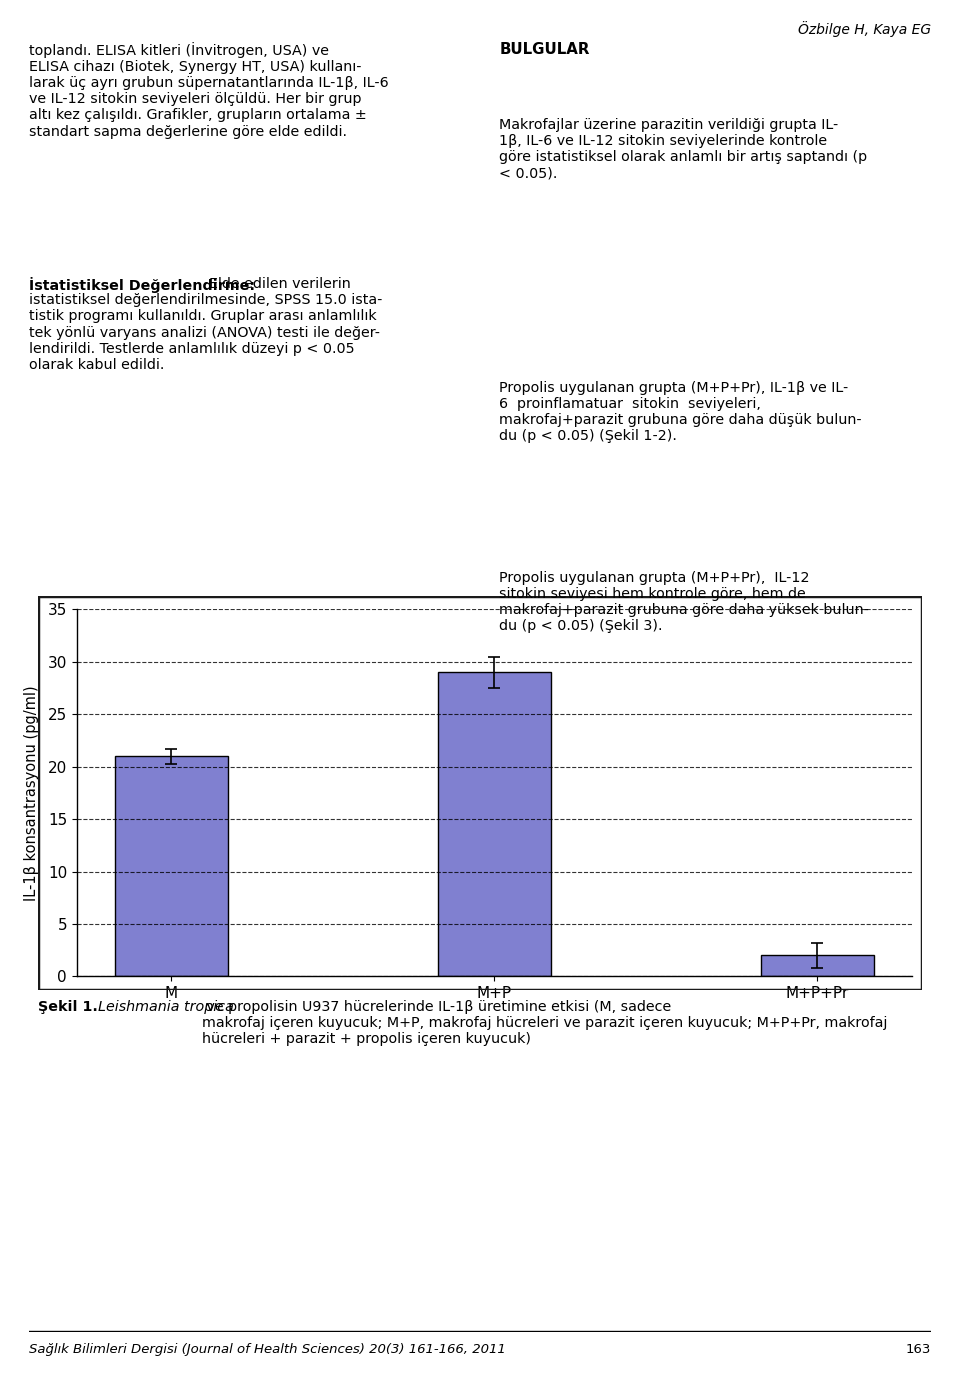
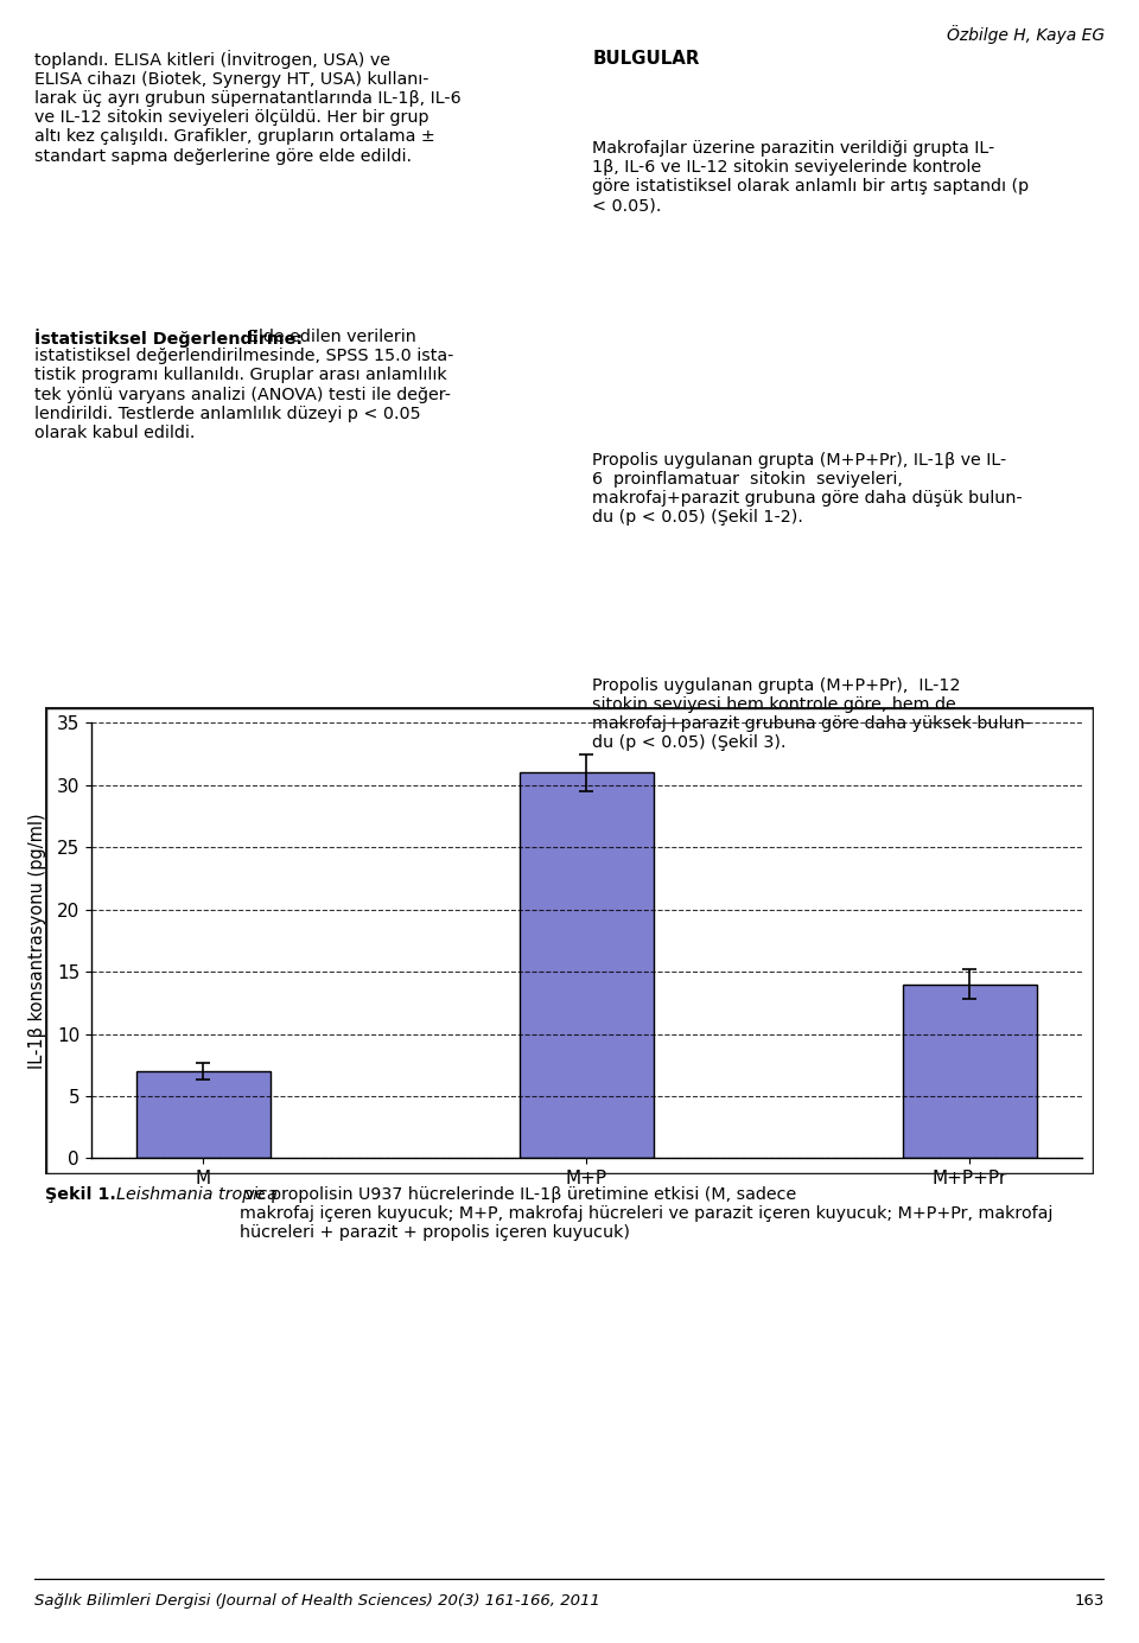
M: 21 -> 7
M+P: 29 -> 31
M+P+Pr: 2 -> 14
